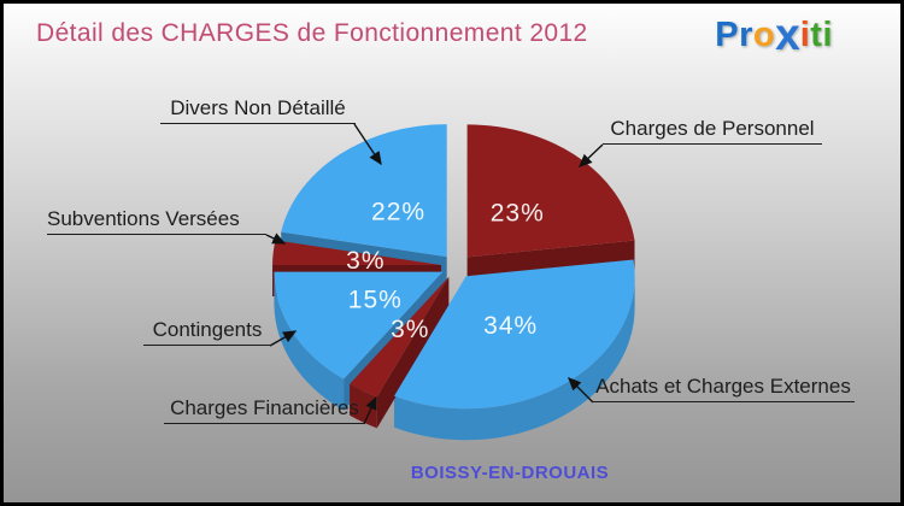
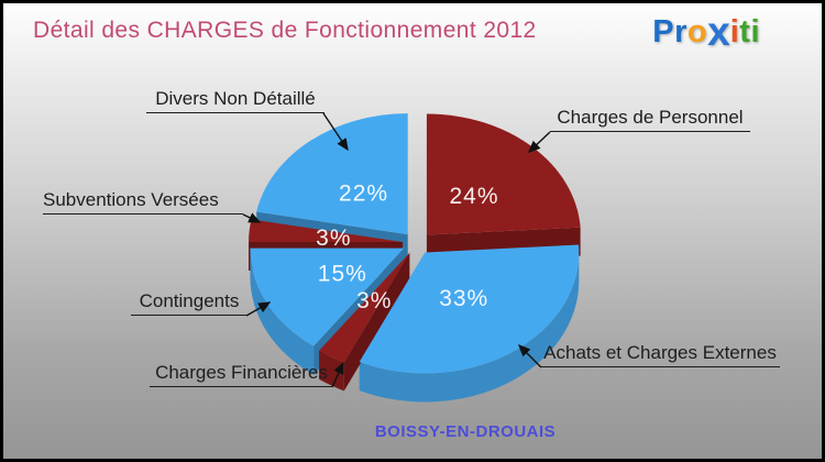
Charges de Personnel: 23% -> 24%
Achats et Charges Externes: 34% -> 33%
